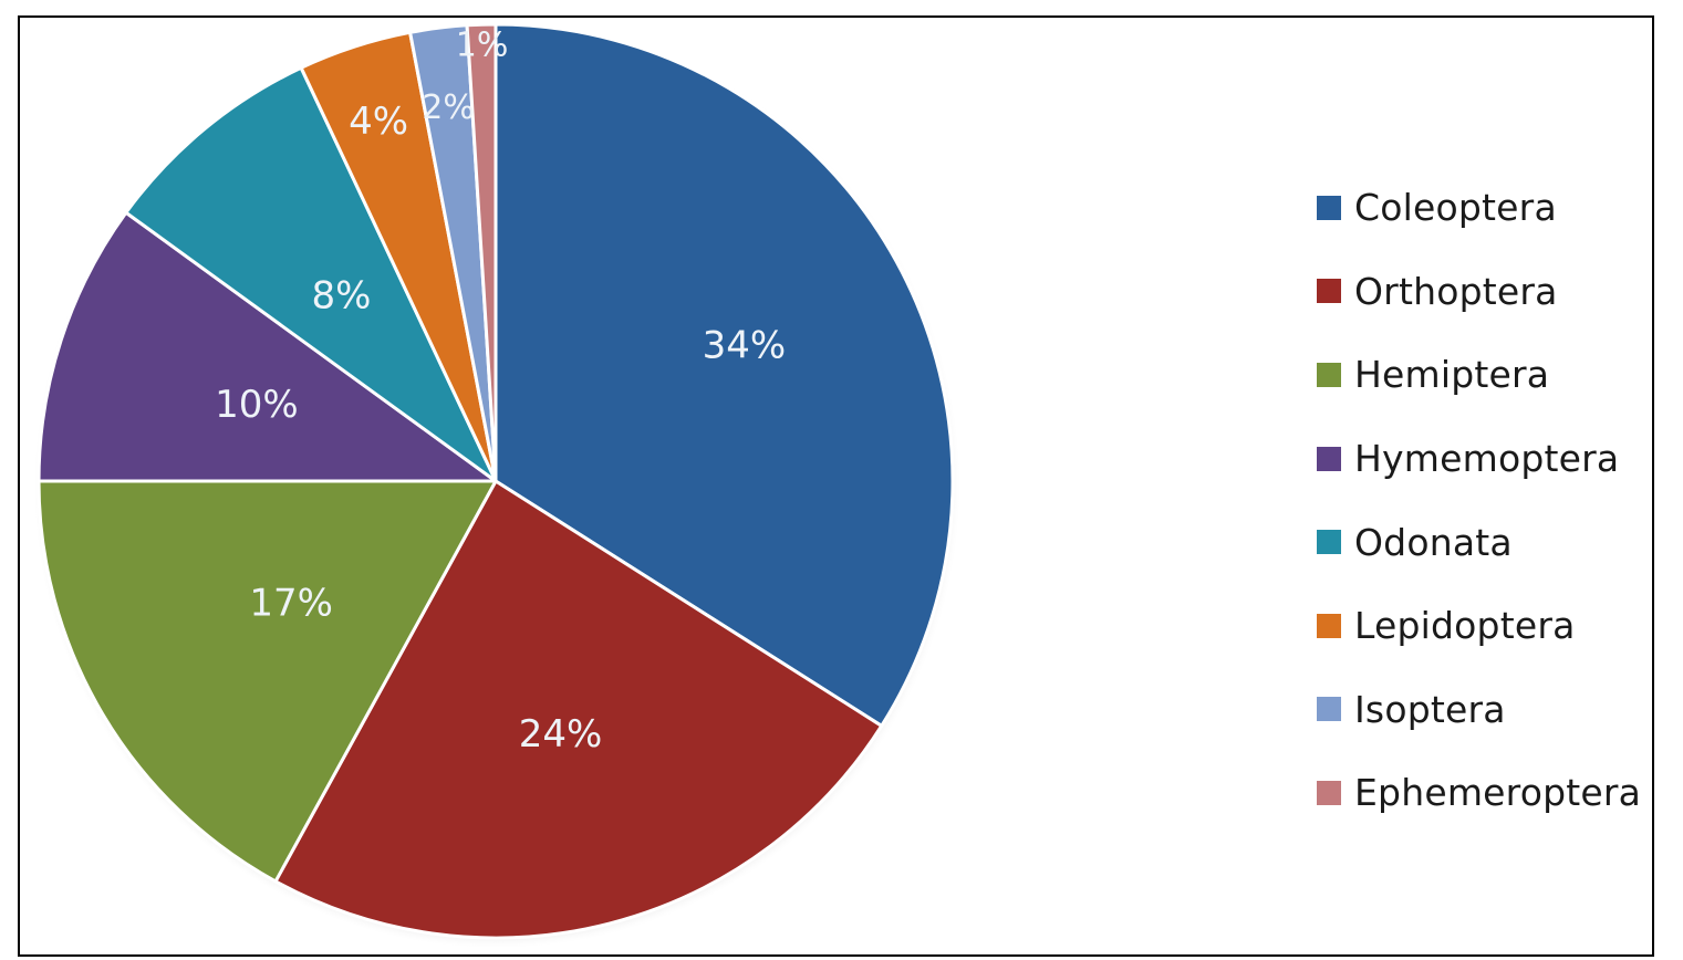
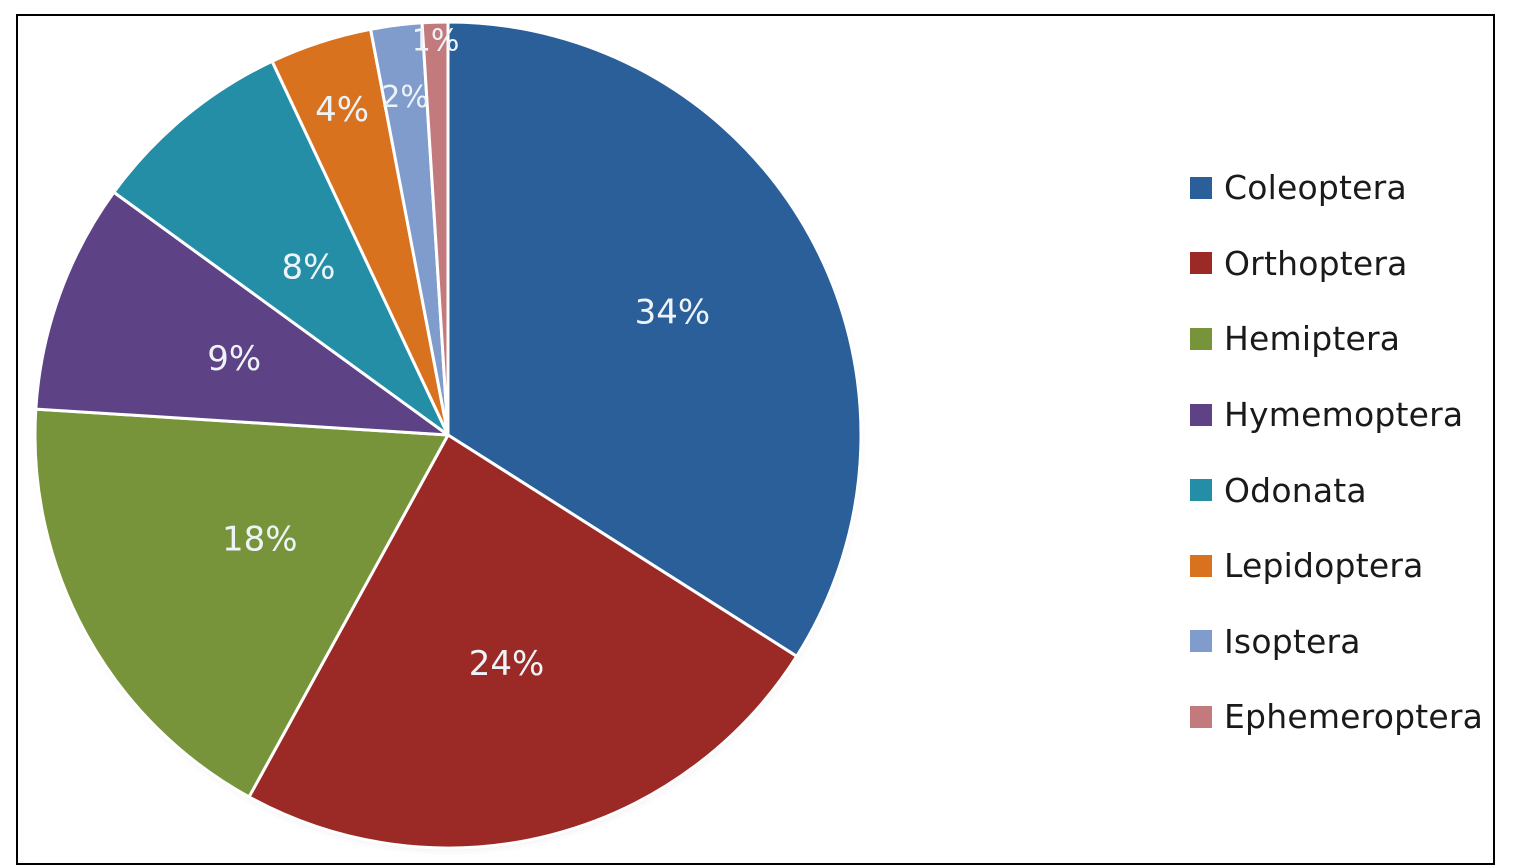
Hemiptera: 17% -> 18%
Hymemoptera: 10% -> 9%
